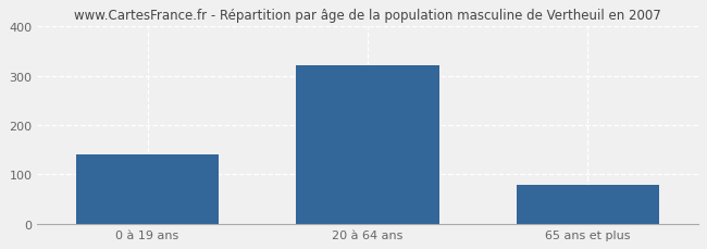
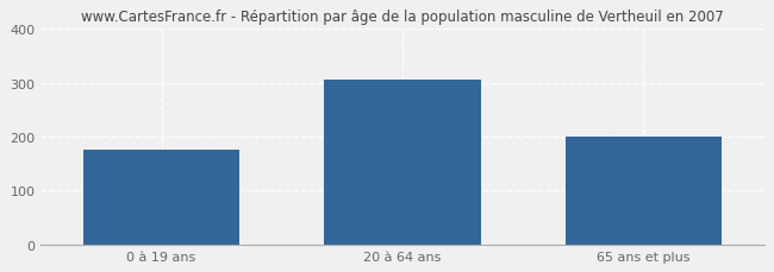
0 à 19 ans: 140 -> 175
20 à 64 ans: 322 -> 305
65 ans et plus: 80 -> 200
